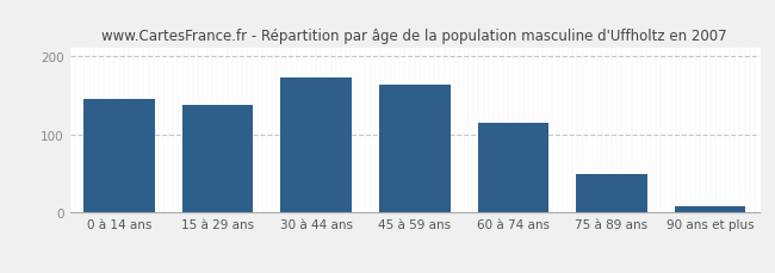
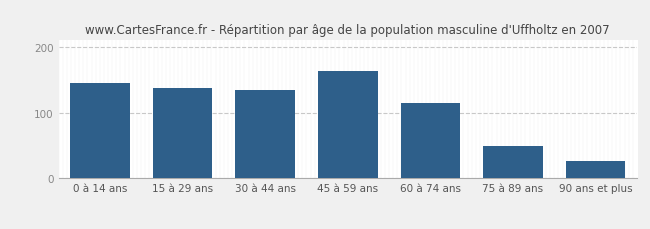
30 à 44 ans: 172 -> 134
90 ans et plus: 8 -> 26
